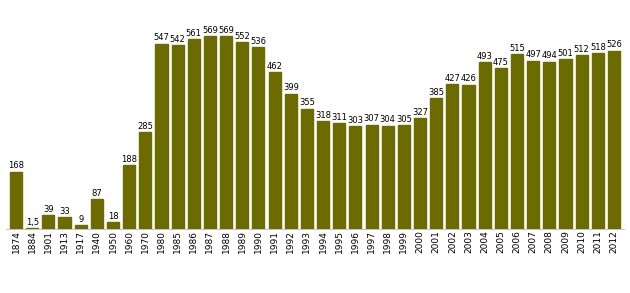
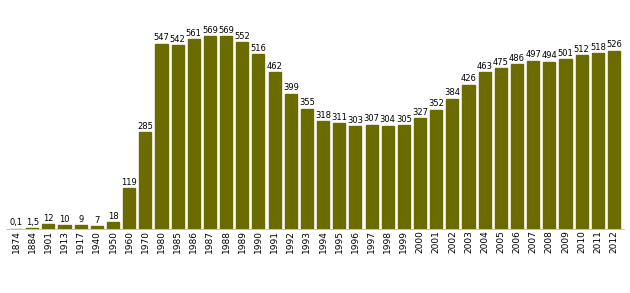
1874: 168 -> 0,1
1901: 39 -> 12
1913: 33 -> 10
1940: 87 -> 7
1960: 188 -> 119
1990: 536 -> 516
2001: 385 -> 352
2002: 427 -> 384
2004: 493 -> 463
2006: 515 -> 486
